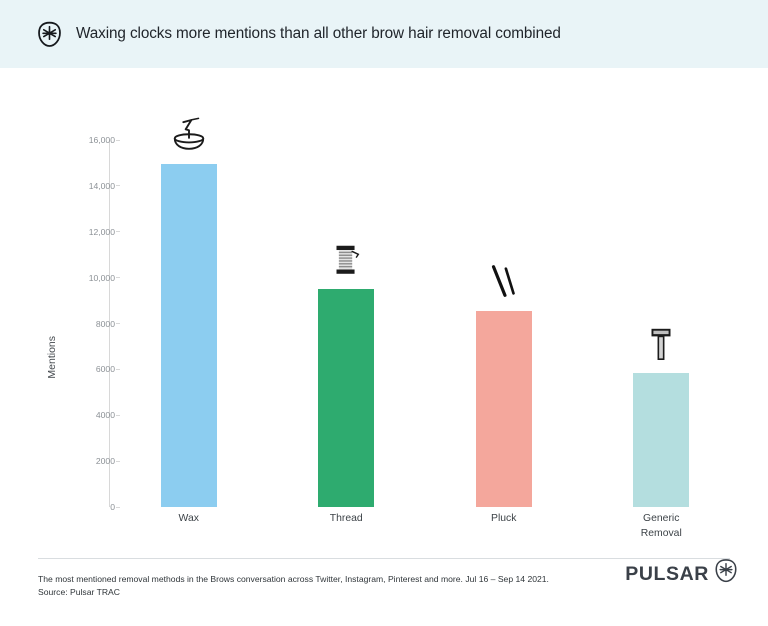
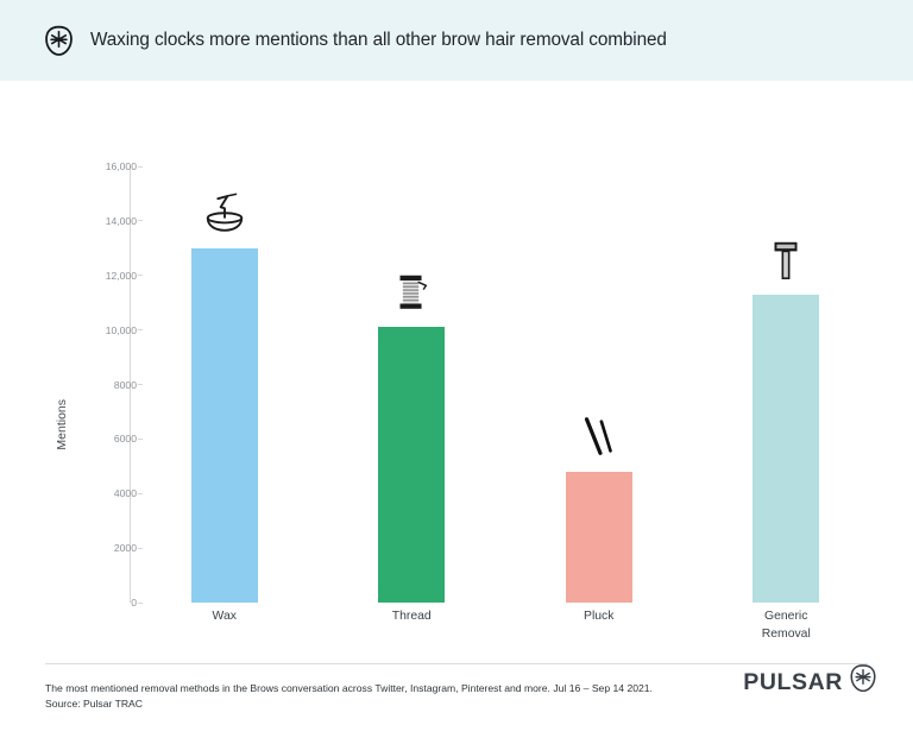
Wax: 15000 -> 13000
Thread: 9500 -> 10100
Pluck: 8500 -> 4800
Generic Removal: 5800 -> 11300
